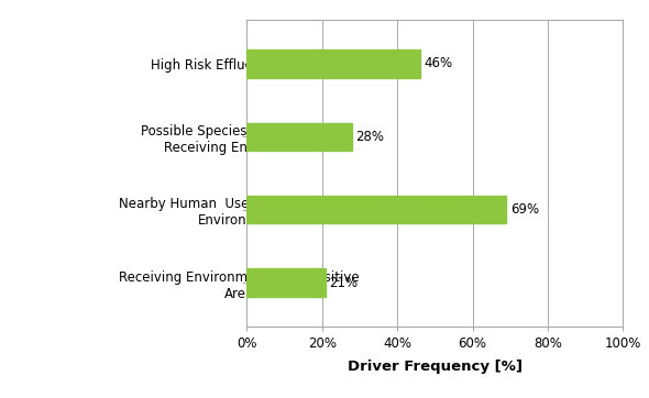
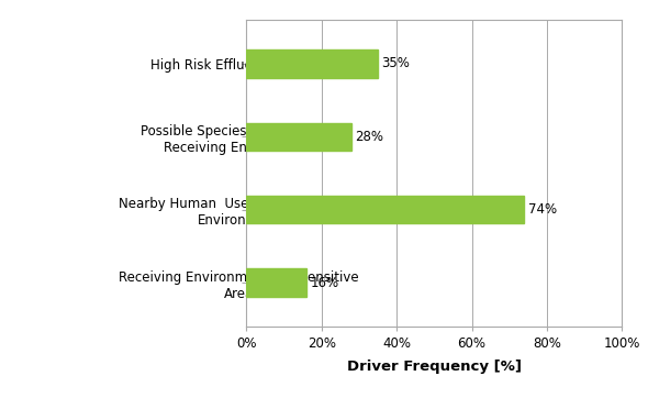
High Risk Effluent Receiver: 46% -> 35%
Nearby Human Use of the Receiving Environment: 69% -> 74%
Receiving Environment is a Sensitive Area: 21% -> 16%
